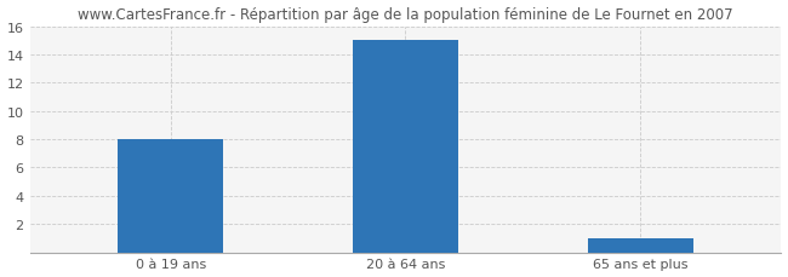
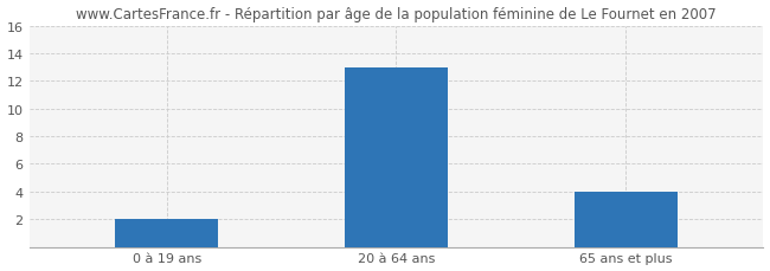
0 à 19 ans: 8 -> 2
20 à 64 ans: 15 -> 13
65 ans et plus: 1 -> 4
